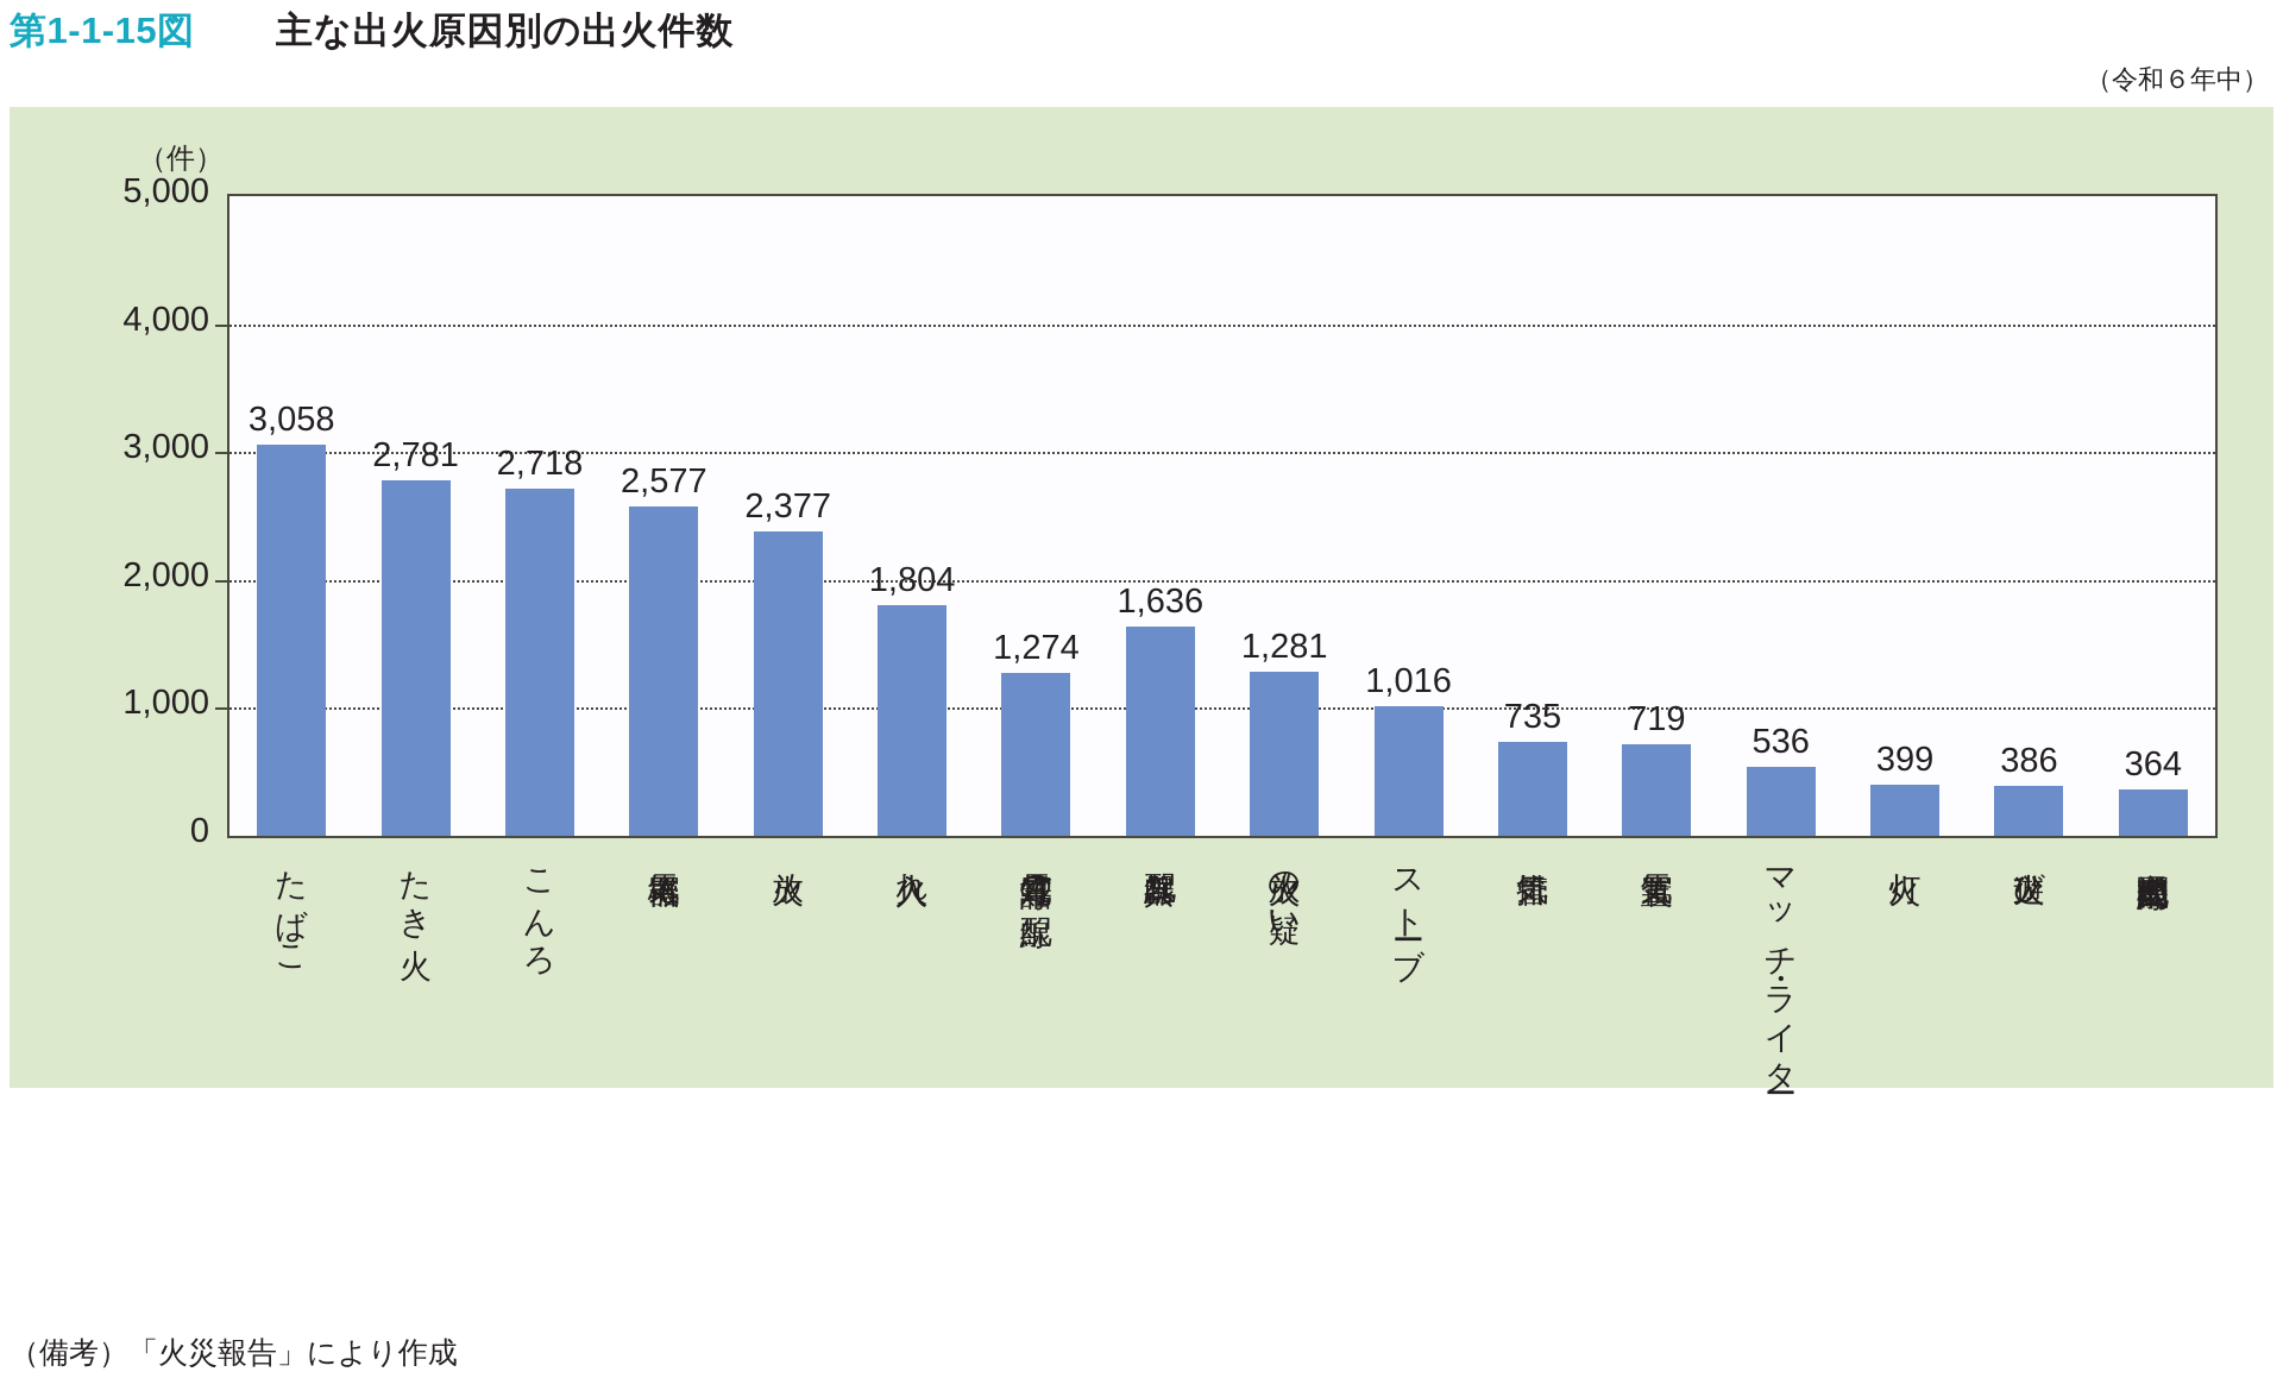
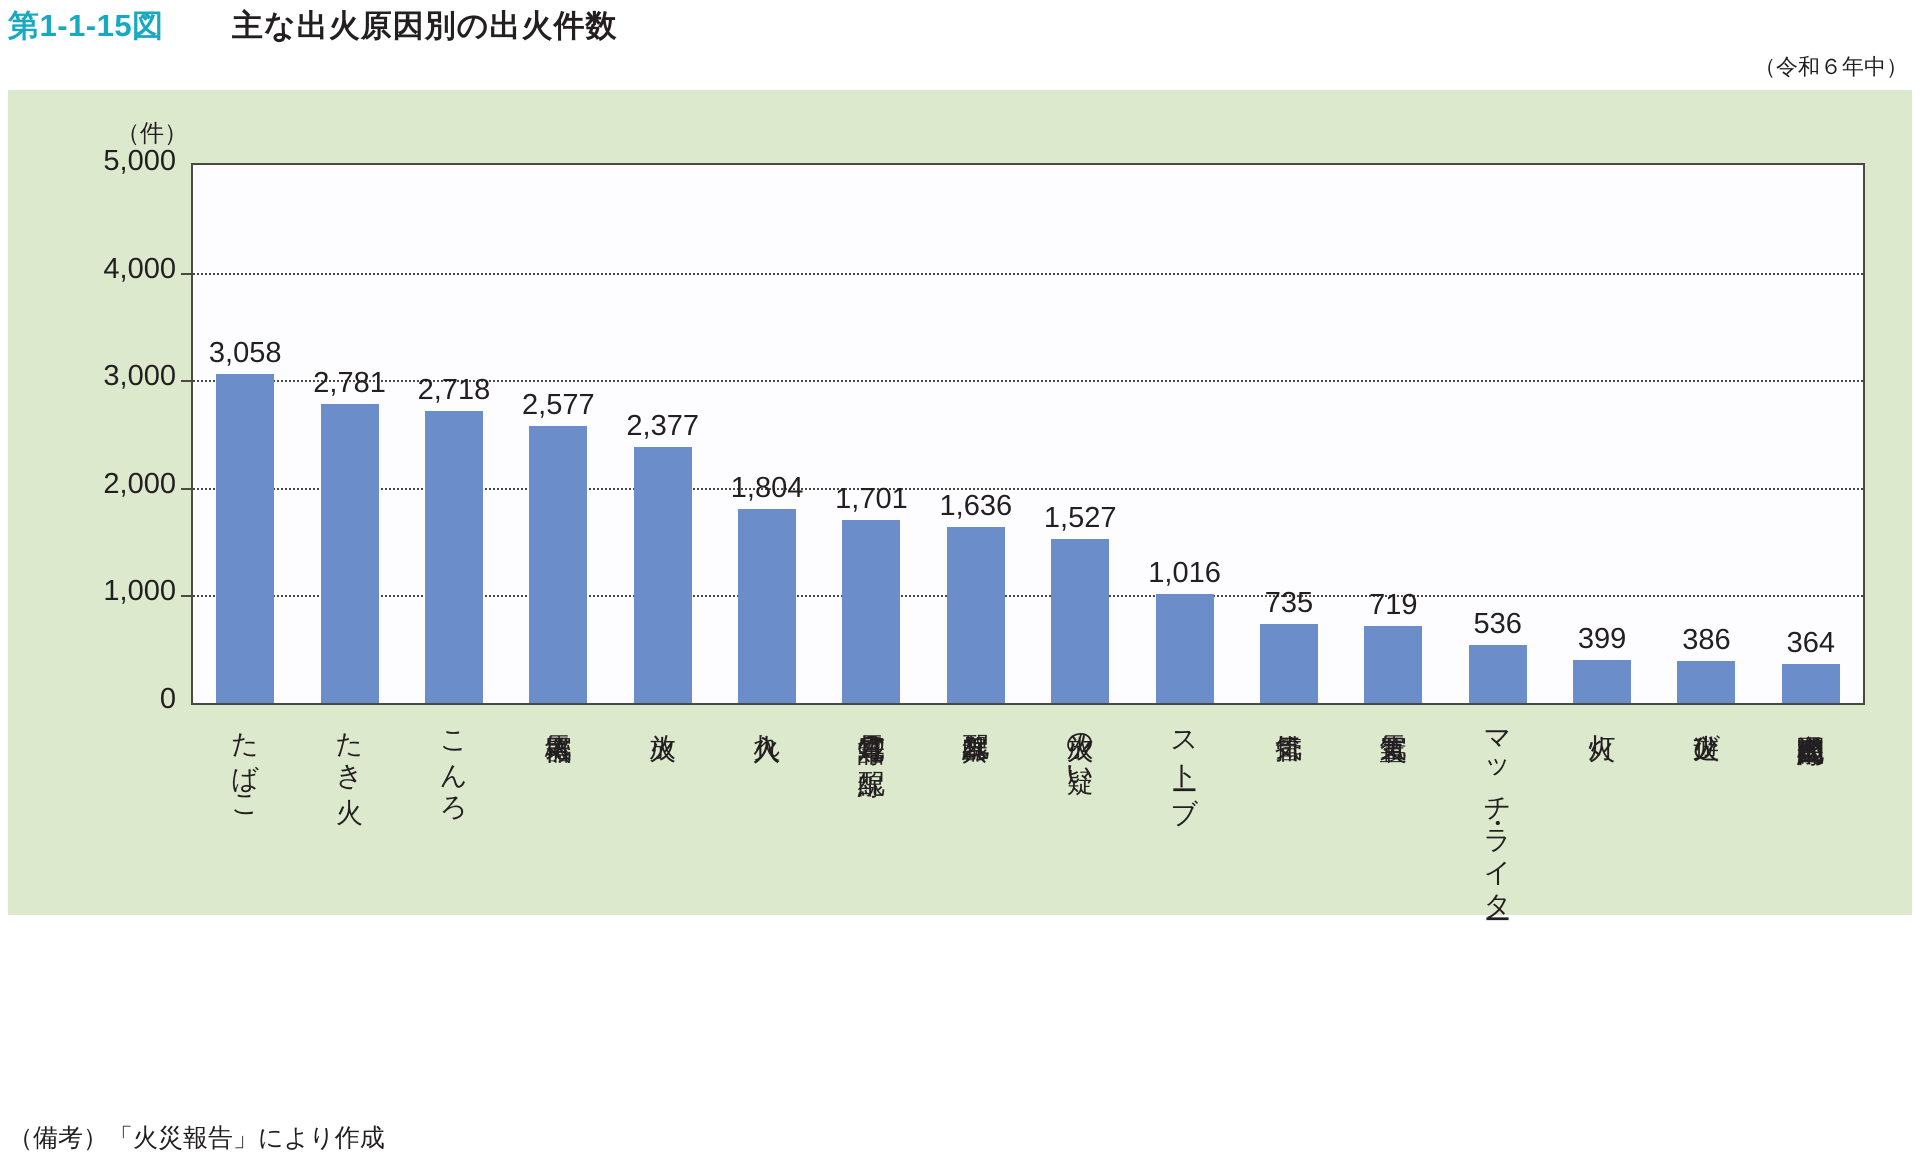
電灯電話等の配線: 1,274 -> 1,701
放火の疑い: 1,281 -> 1,527
